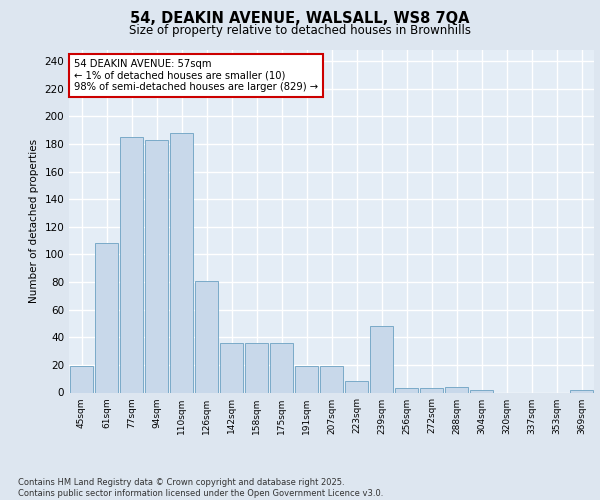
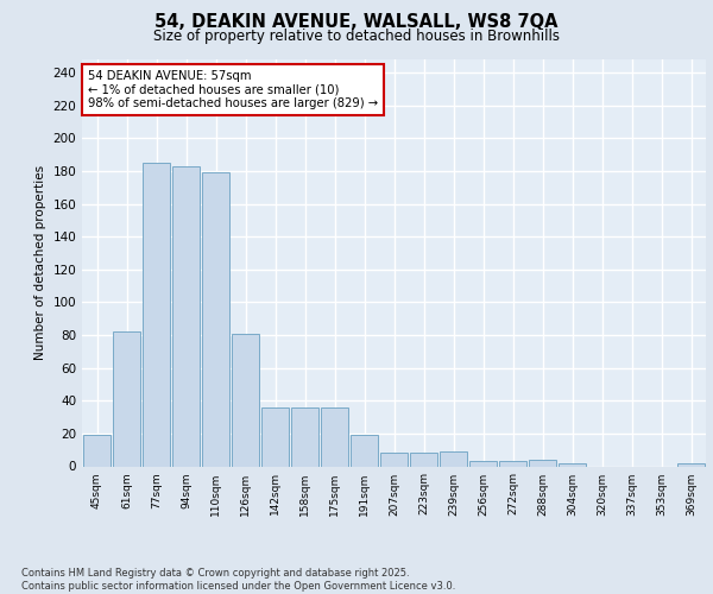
61sqm: 108 -> 82
110sqm: 188 -> 179
207sqm: 19 -> 8
239sqm: 48 -> 9
